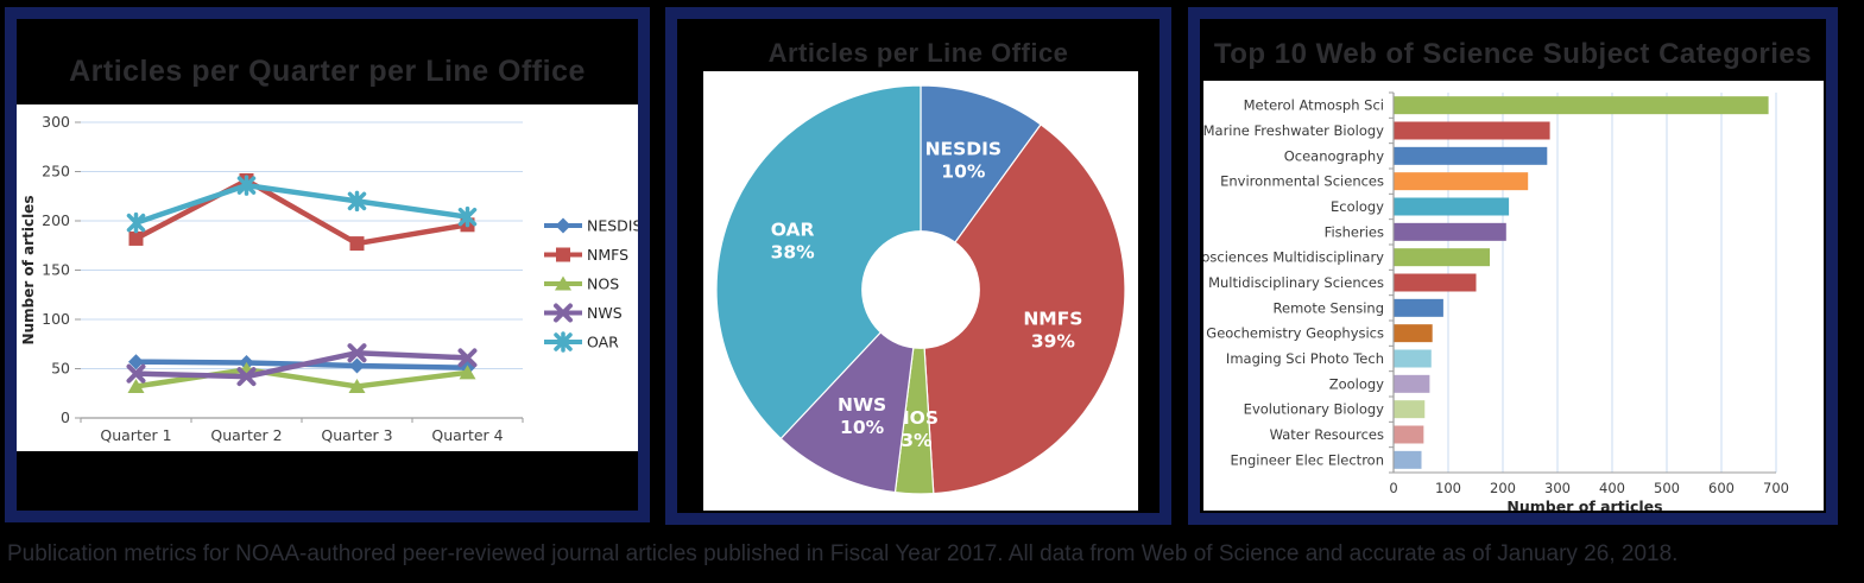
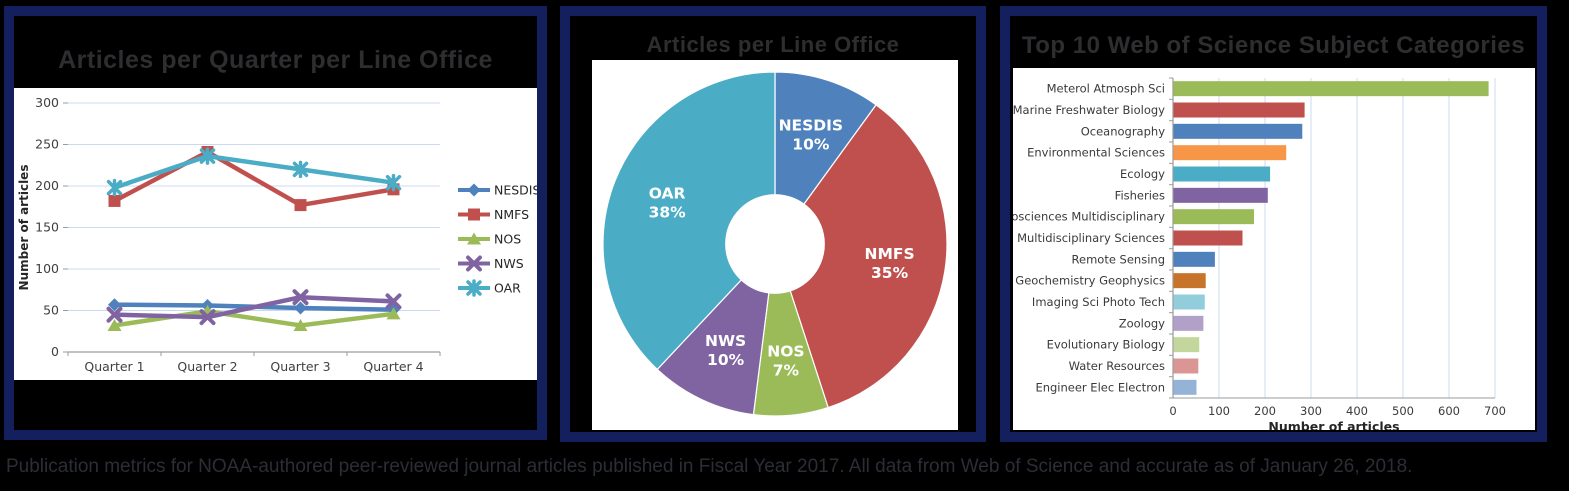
Articles per Line Office/NMFS: 39% -> 35%
Articles per Line Office/NOS: 3% -> 7%
